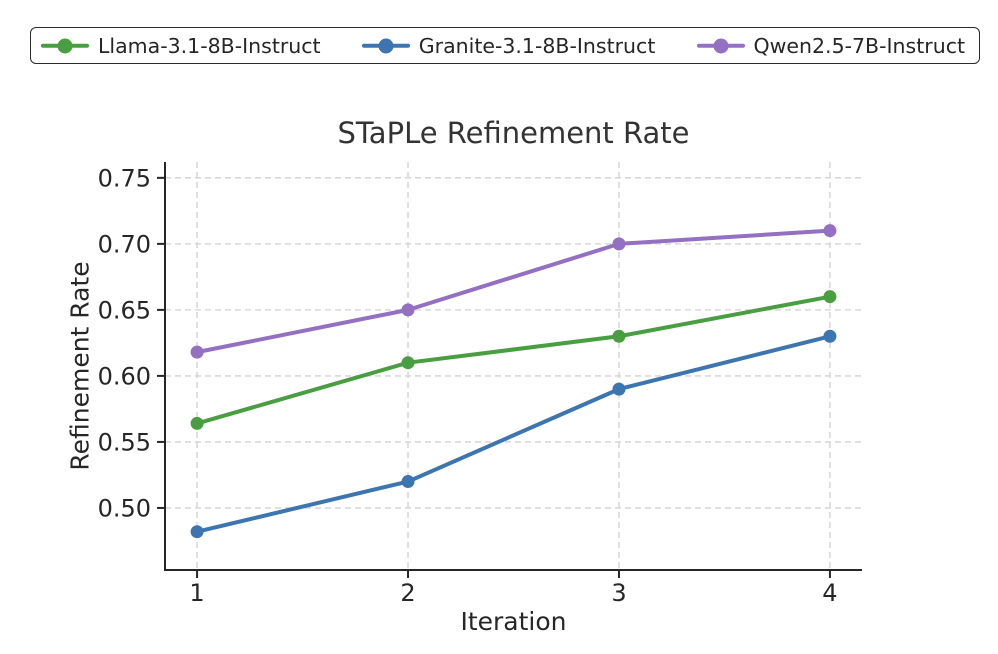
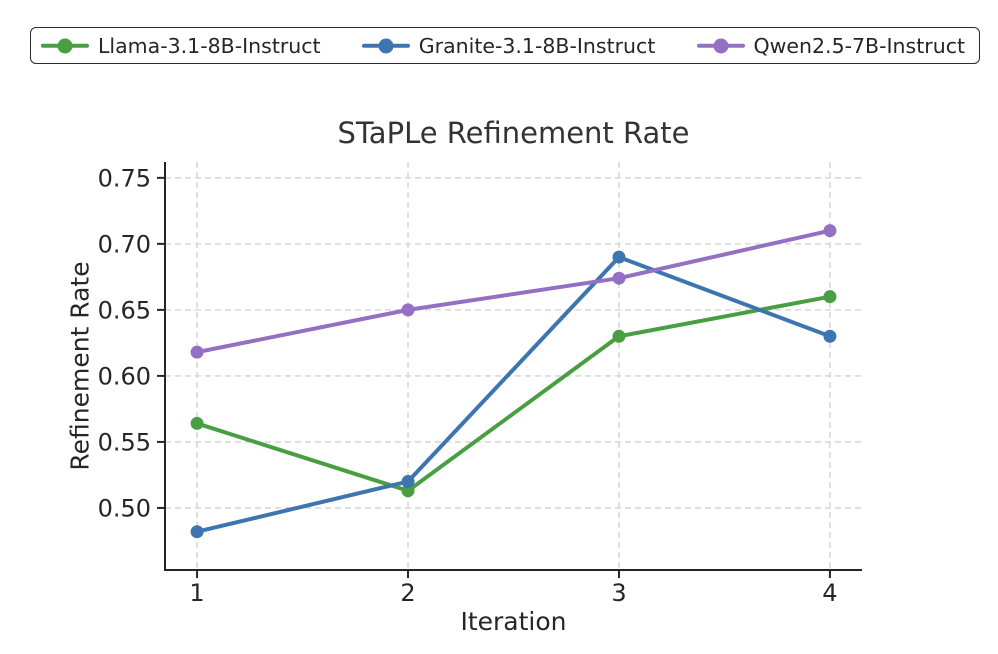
Llama-3.1-8B-Instruct/2: 0.610 -> 0.513
Granite-3.1-8B-Instruct/3: 0.590 -> 0.690
Qwen2.5-7B-Instruct/3: 0.700 -> 0.674
